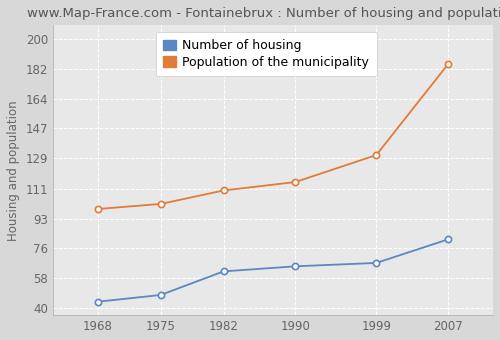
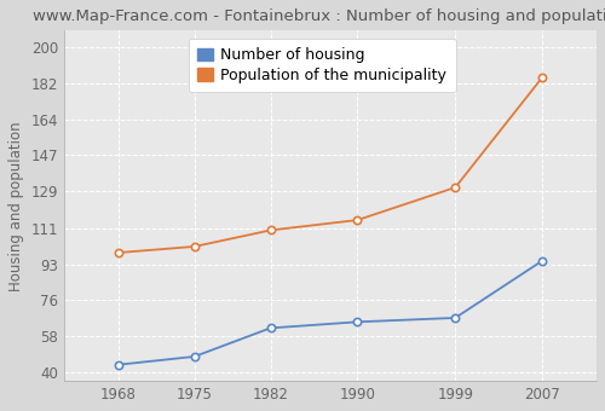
Number of housing/2007: 81 -> 95
